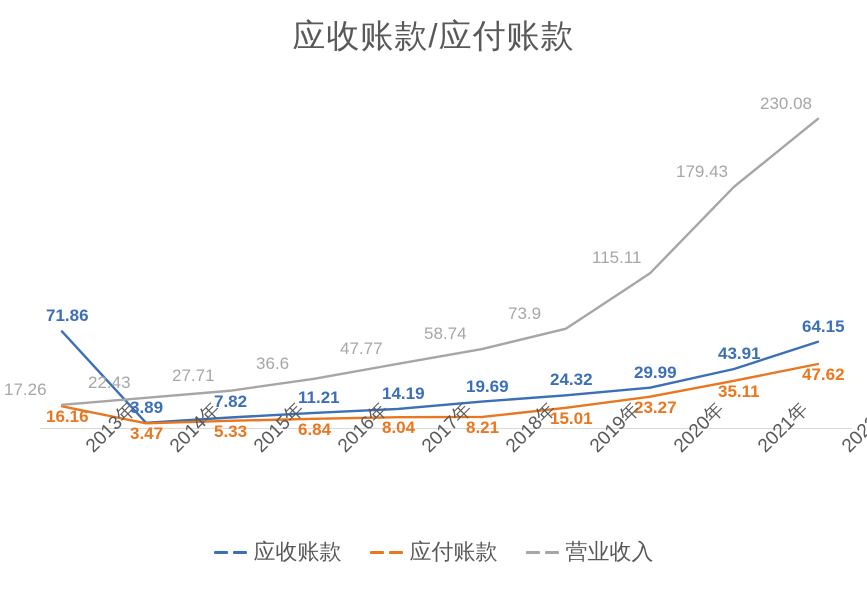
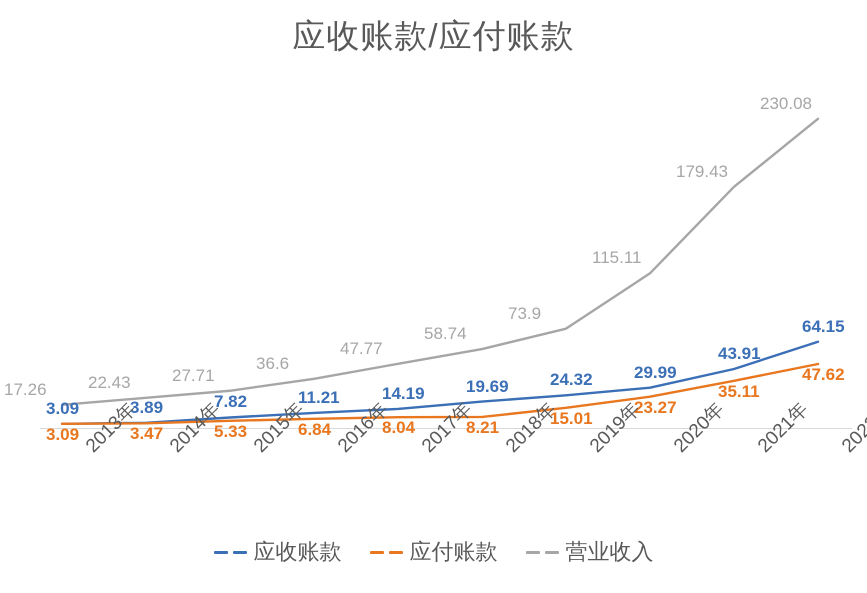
应收账款/2013年: 71.86 -> 3.09
应付账款/2013年: 16.16 -> 3.09
